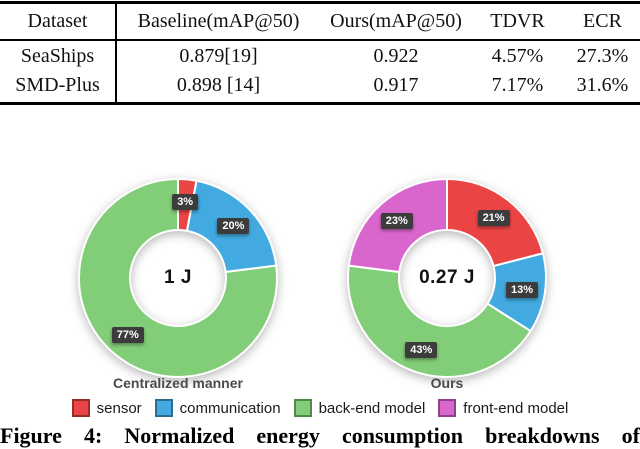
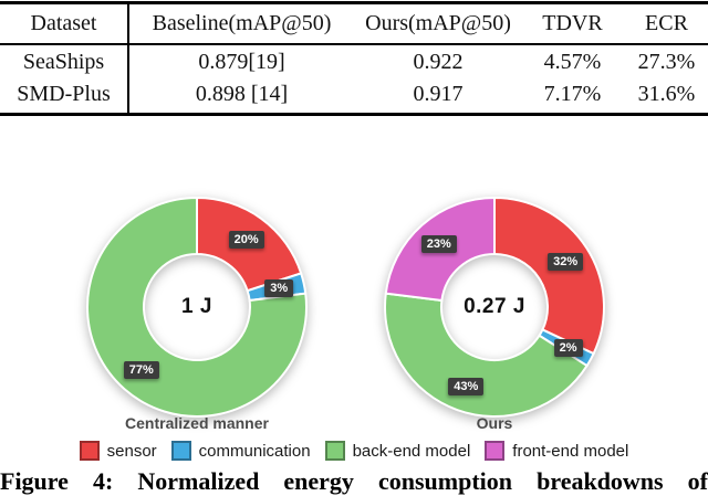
Centralized manner/sensor: 3% -> 20%
Centralized manner/communication: 20% -> 3%
Ours/sensor: 21% -> 32%
Ours/communication: 13% -> 2%
